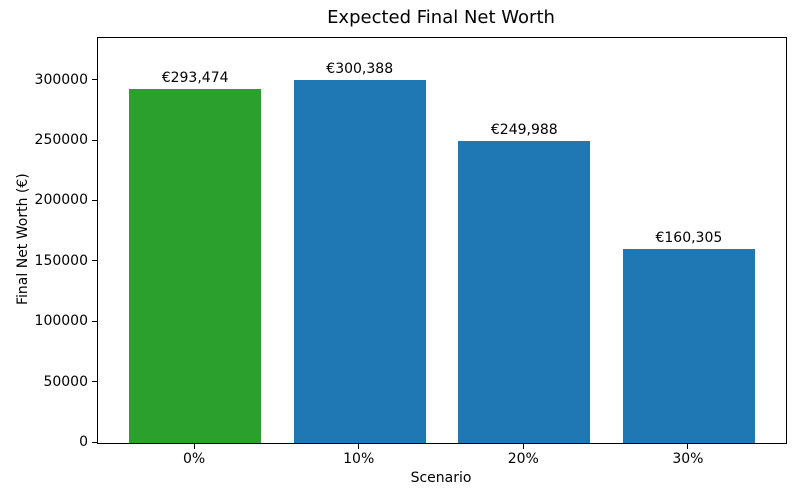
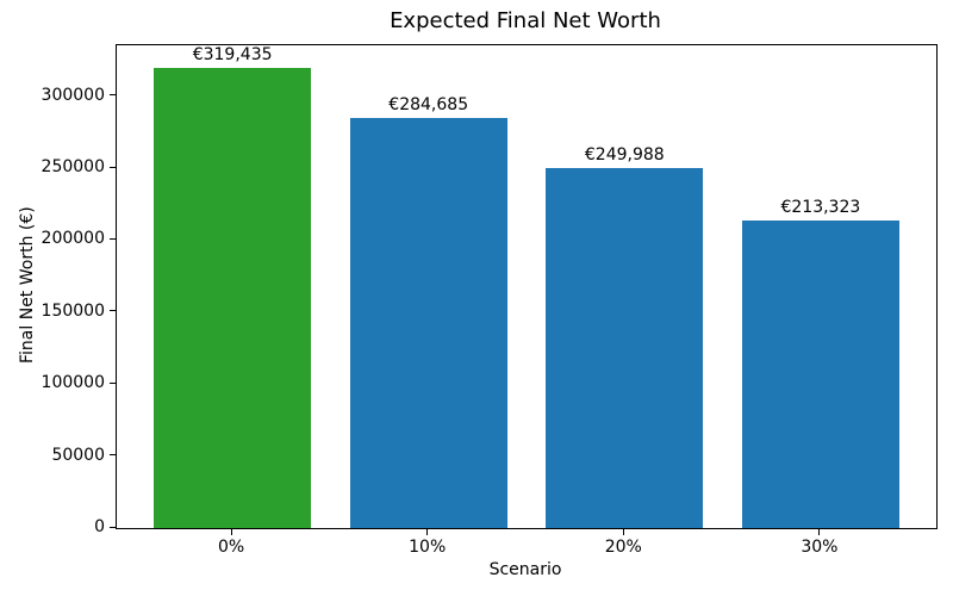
0%: €293,474 -> €319,435
10%: €300,388 -> €284,685
30%: €160,305 -> €213,323
